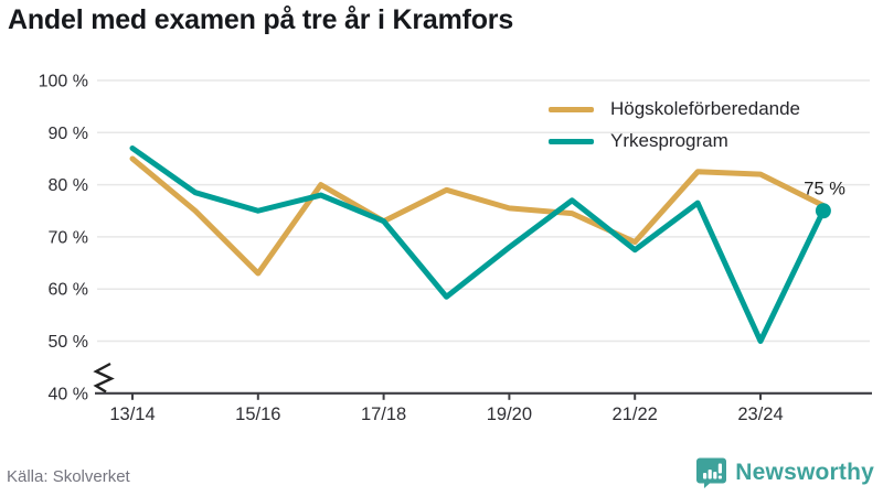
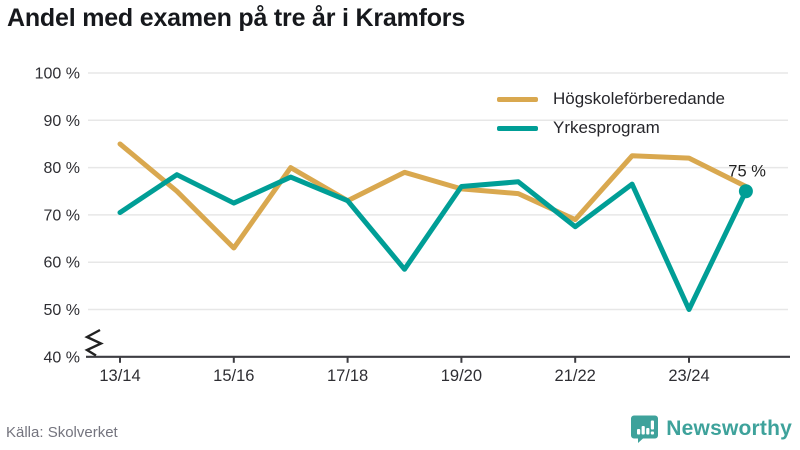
Yrkesprogram/13/14: 87% -> 70%
Yrkesprogram/15/16: 75% -> 72%
Yrkesprogram/19/20: 68% -> 76%
